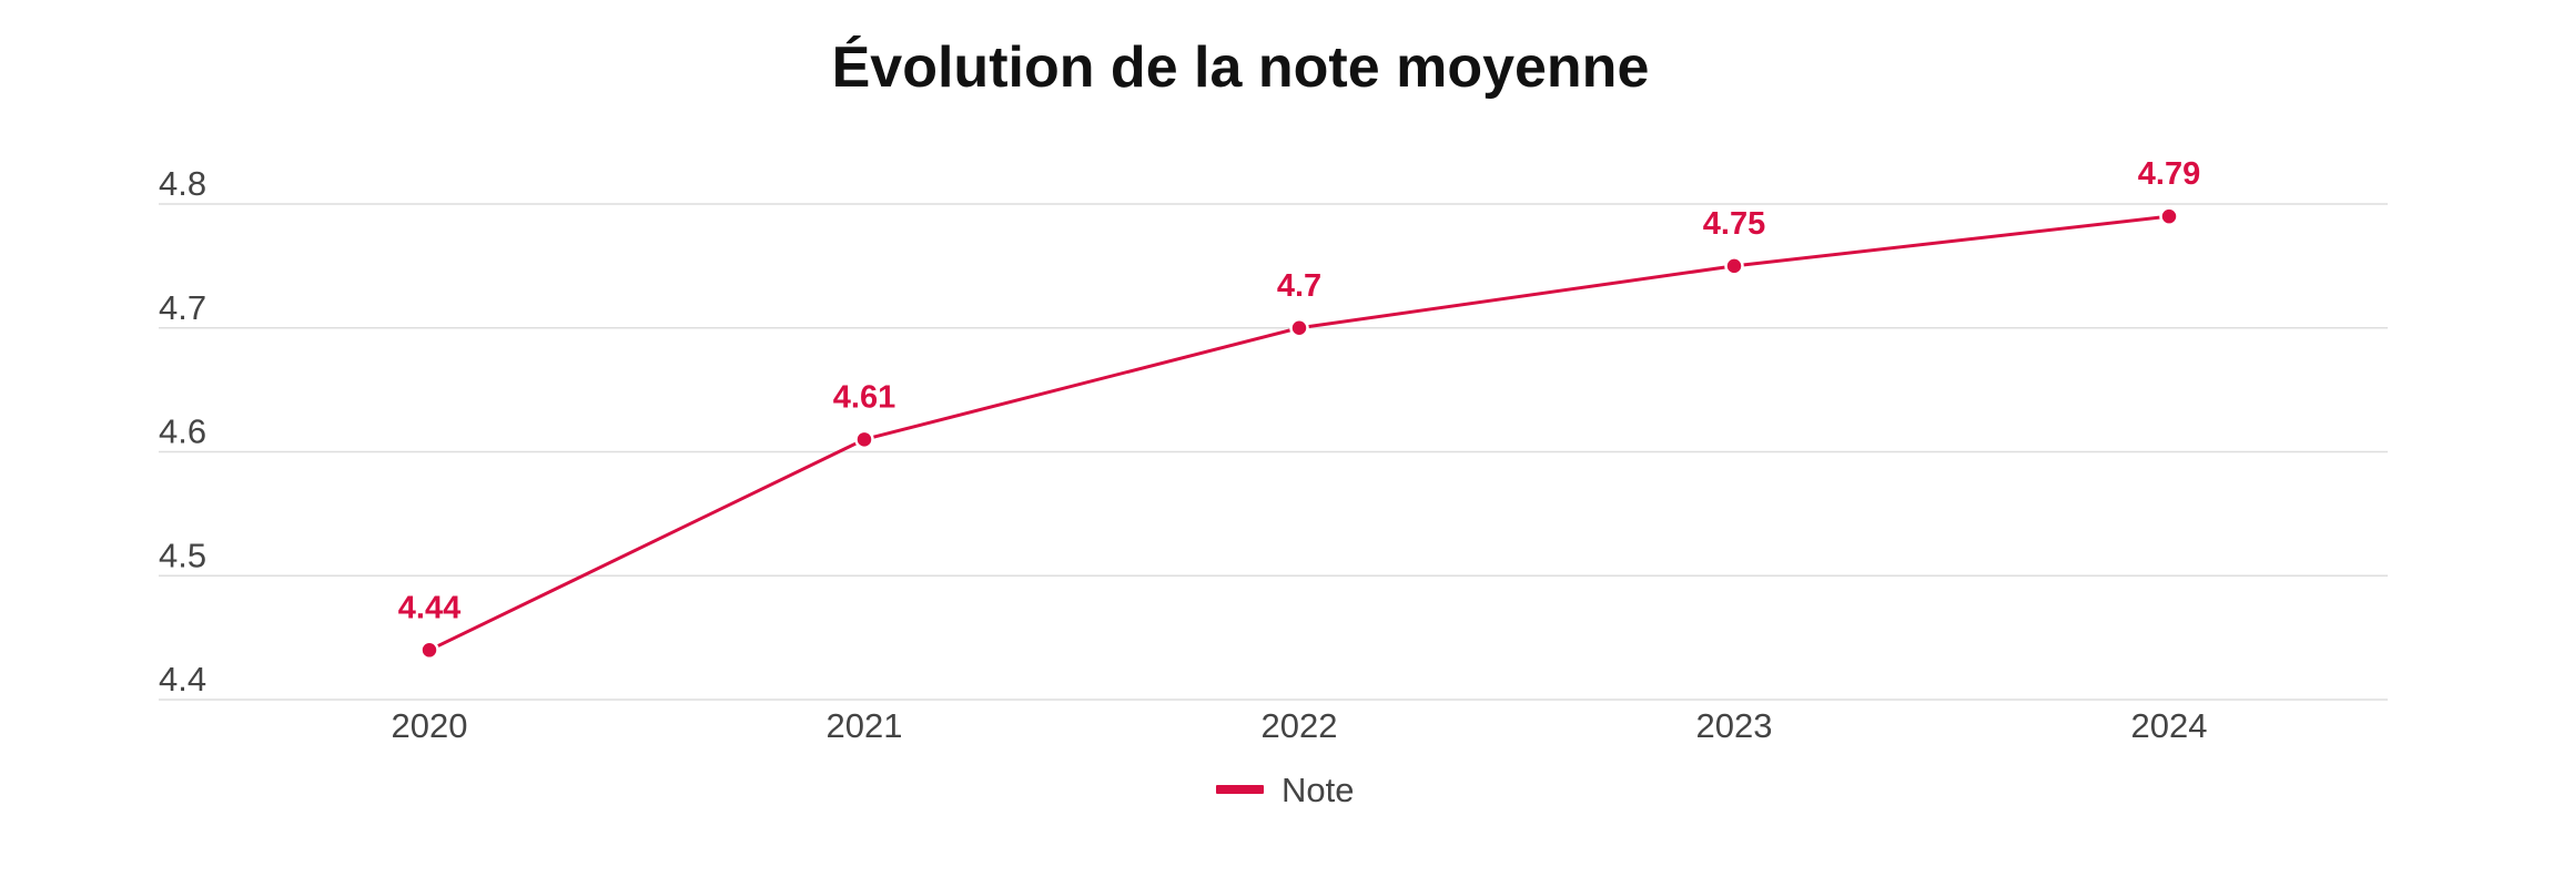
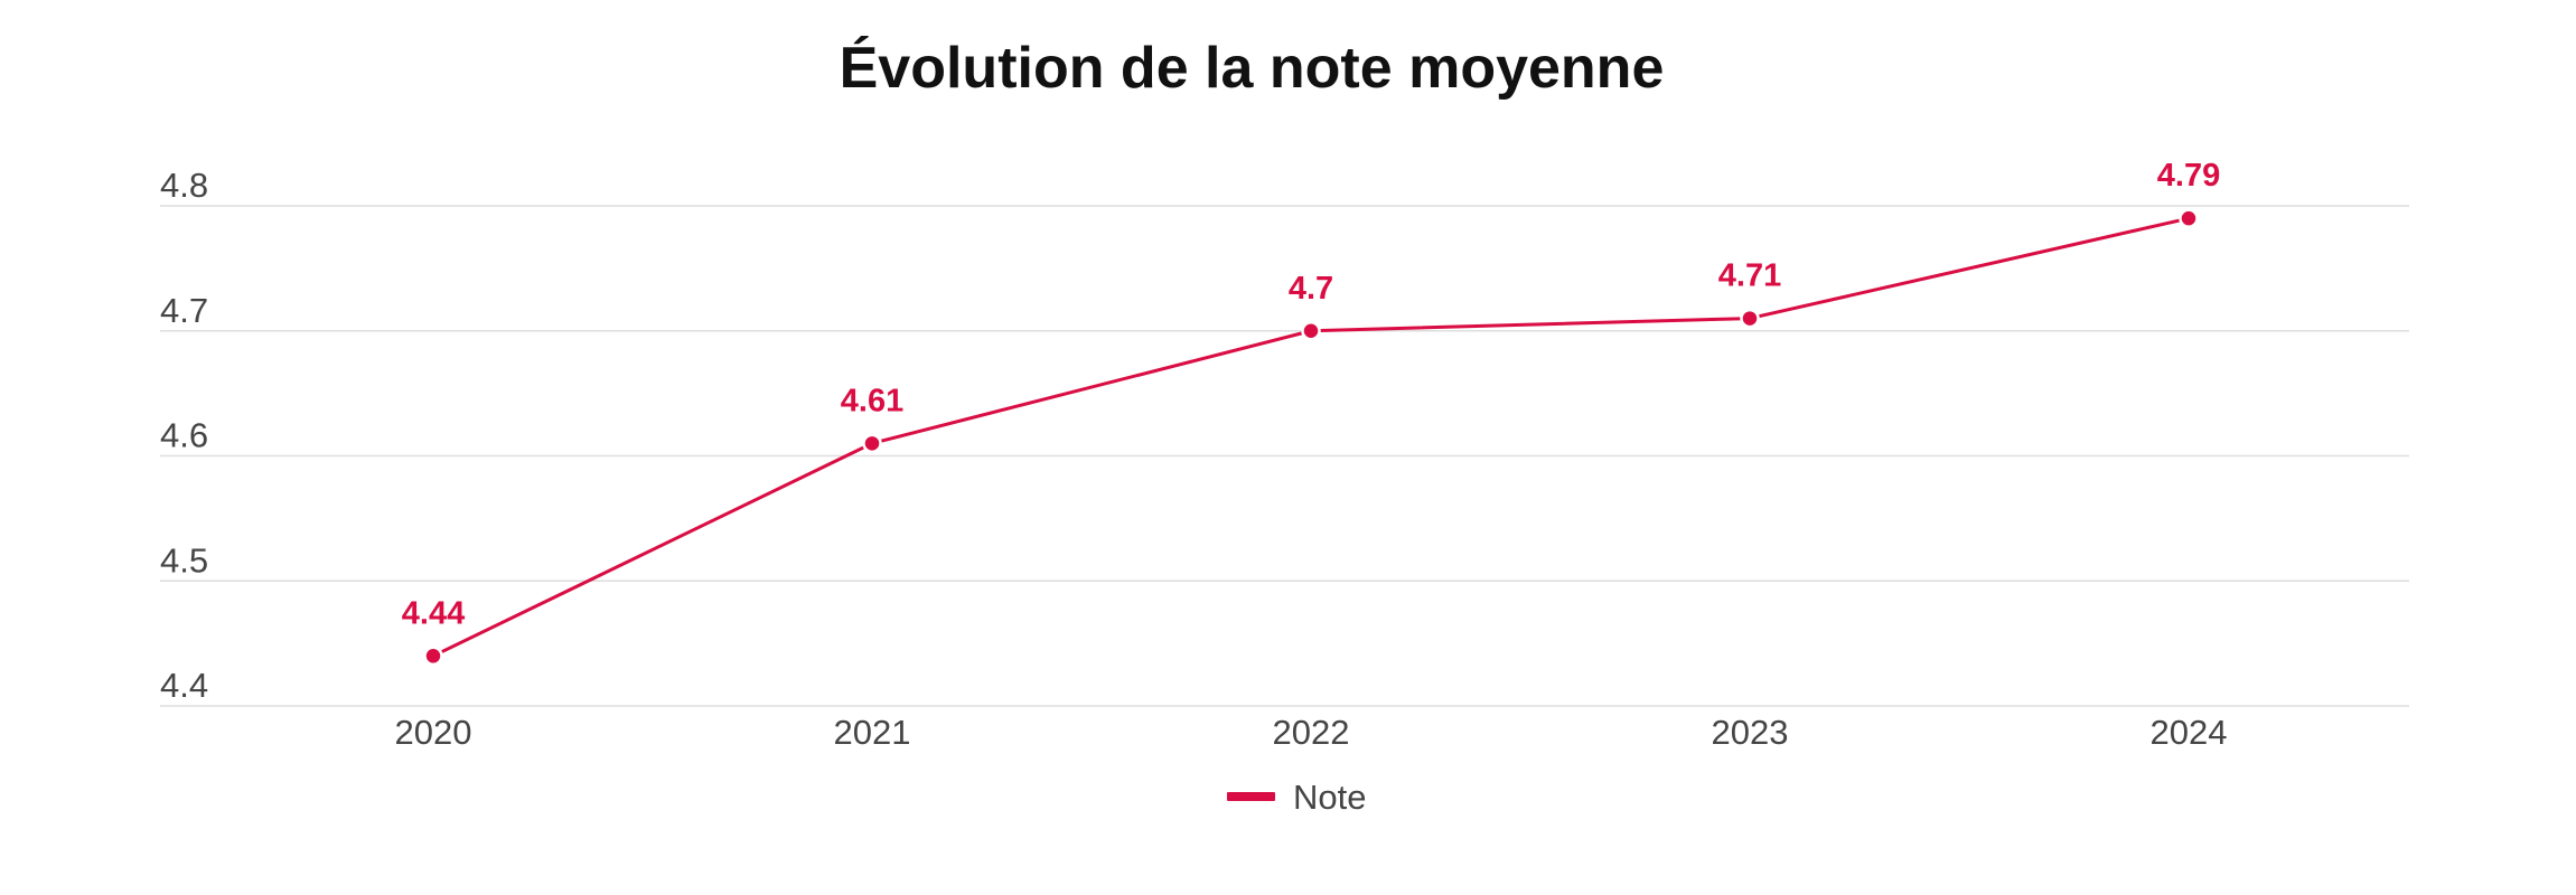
2023: 4.75 -> 4.71
